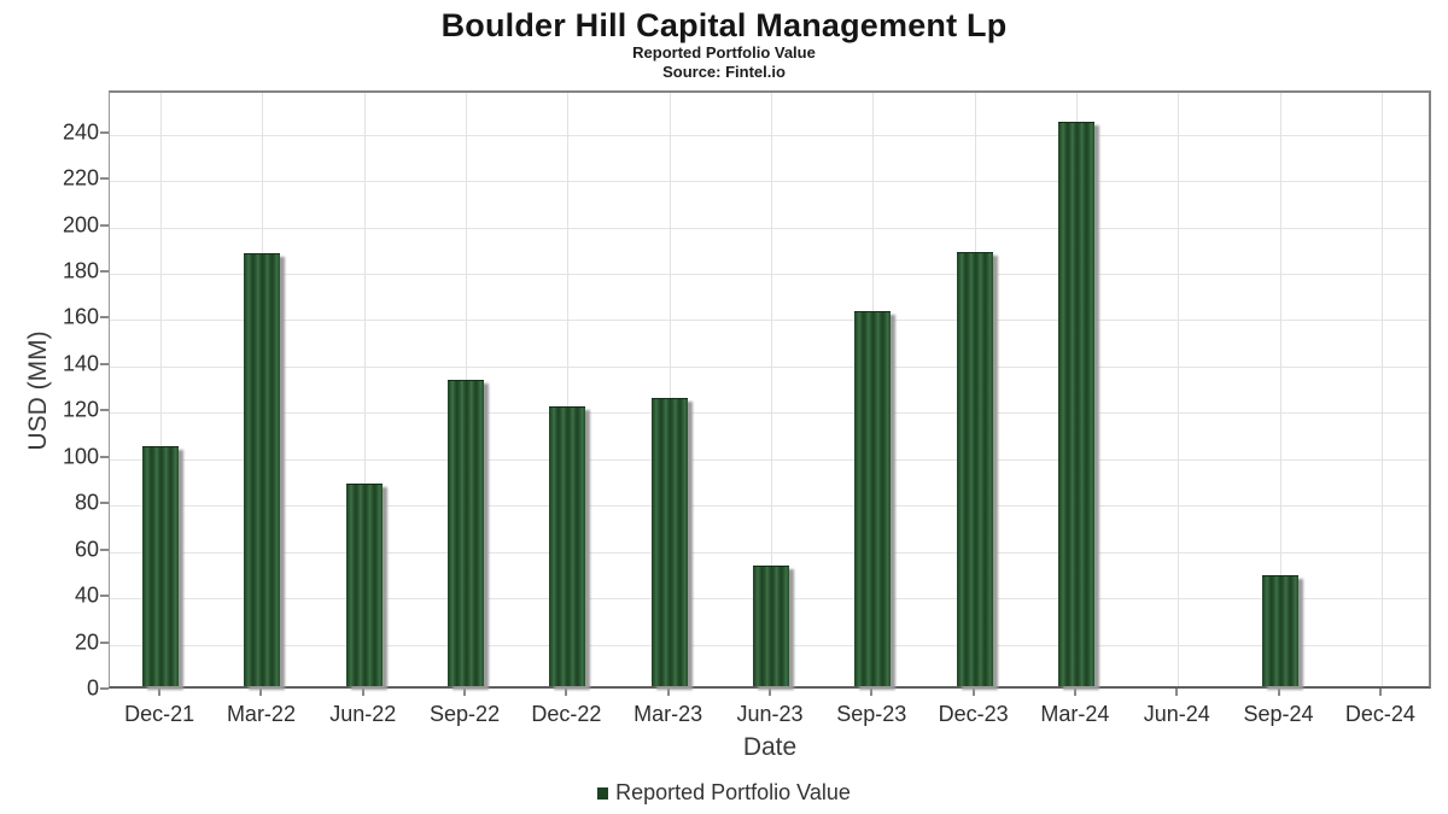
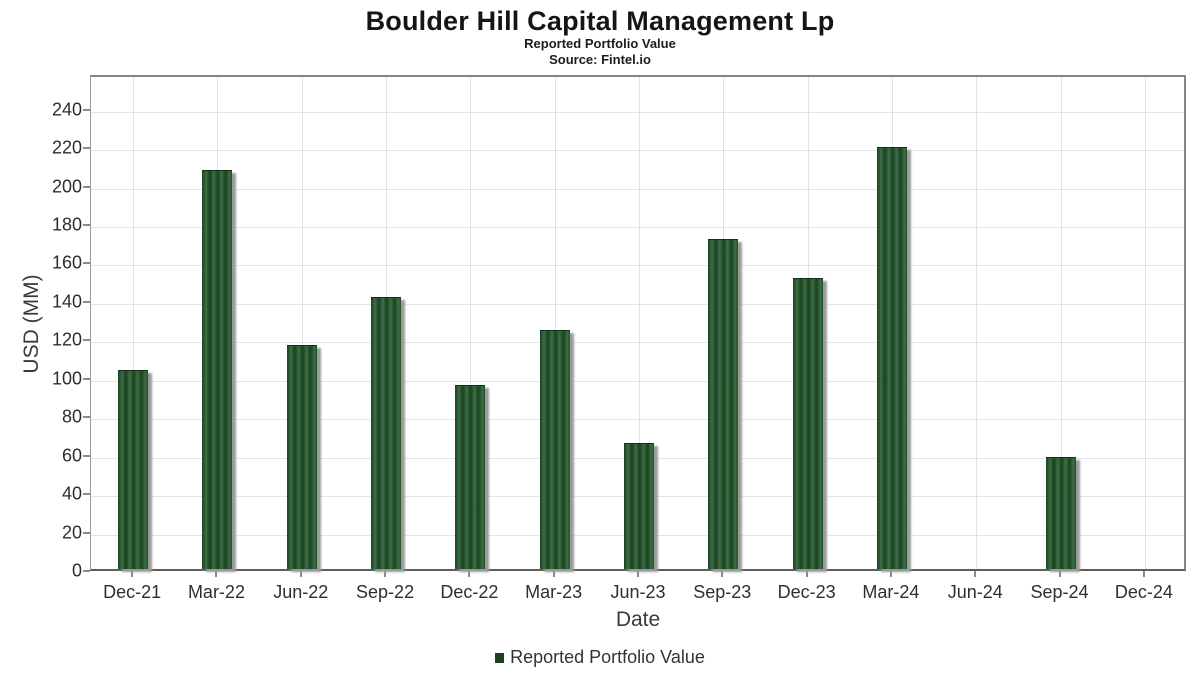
Mar-22: 186 -> 207
Jun-22: 87 -> 116
Sep-22: 132 -> 141
Dec-22: 120 -> 95
Jun-23: 52 -> 65
Sep-23: 161 -> 171
Dec-23: 186 -> 151
Mar-24: 243 -> 219
Sep-24: 48 -> 58
